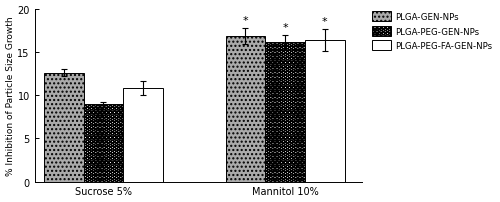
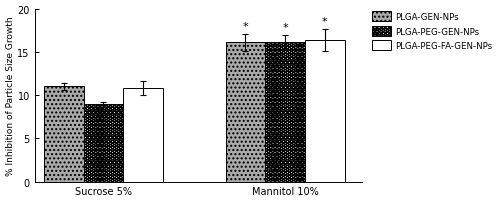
PLGA-GEN-NPs/Sucrose 5%: 12.6 -> 11.0
PLGA-GEN-NPs/Mannitol 10%: 16.8 -> 16.1
